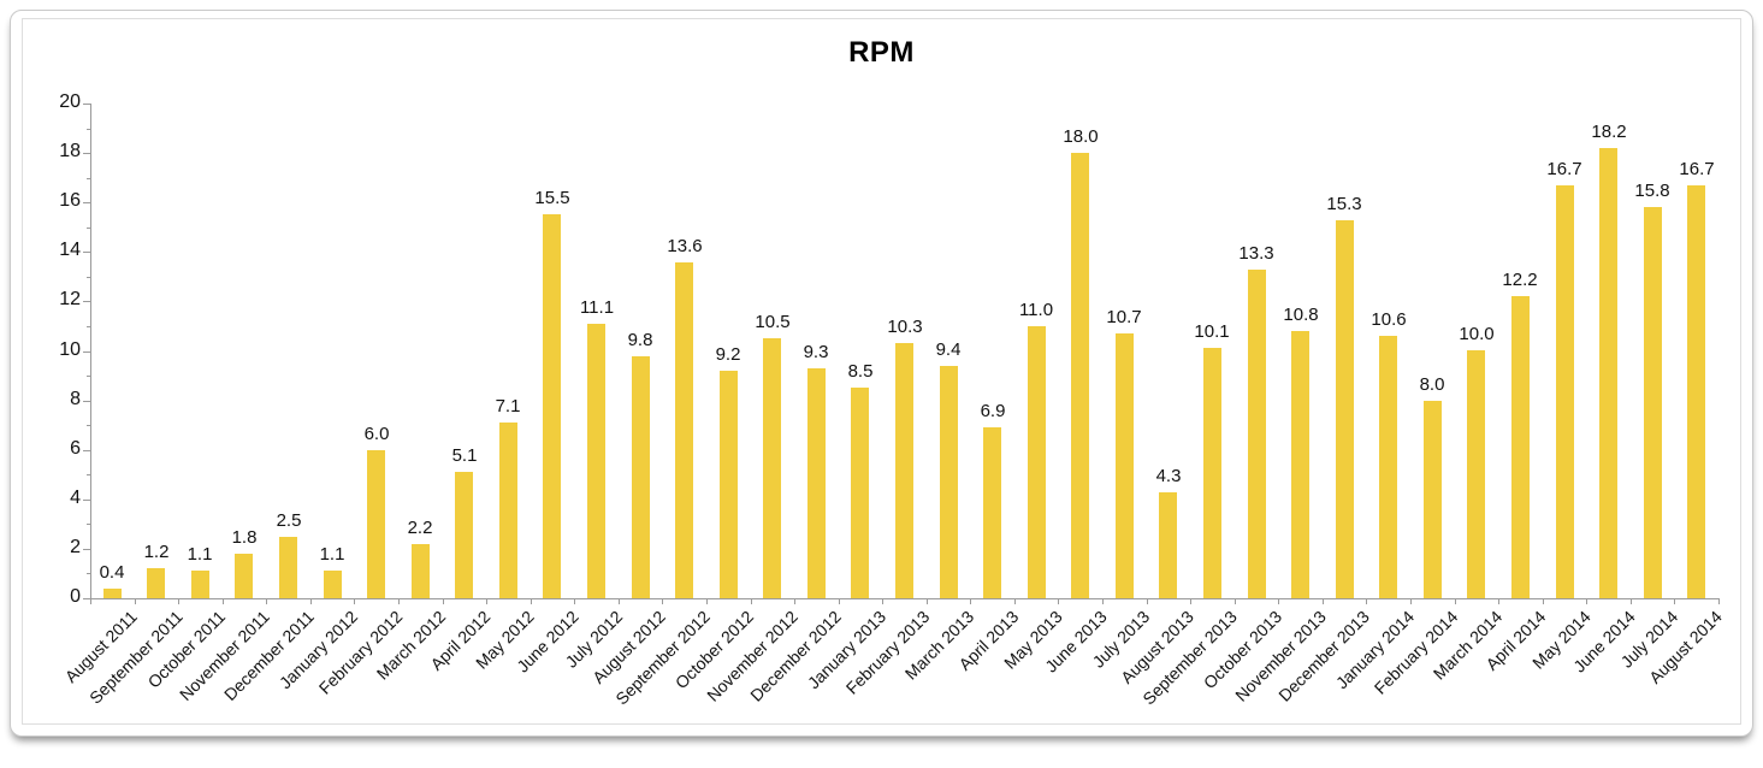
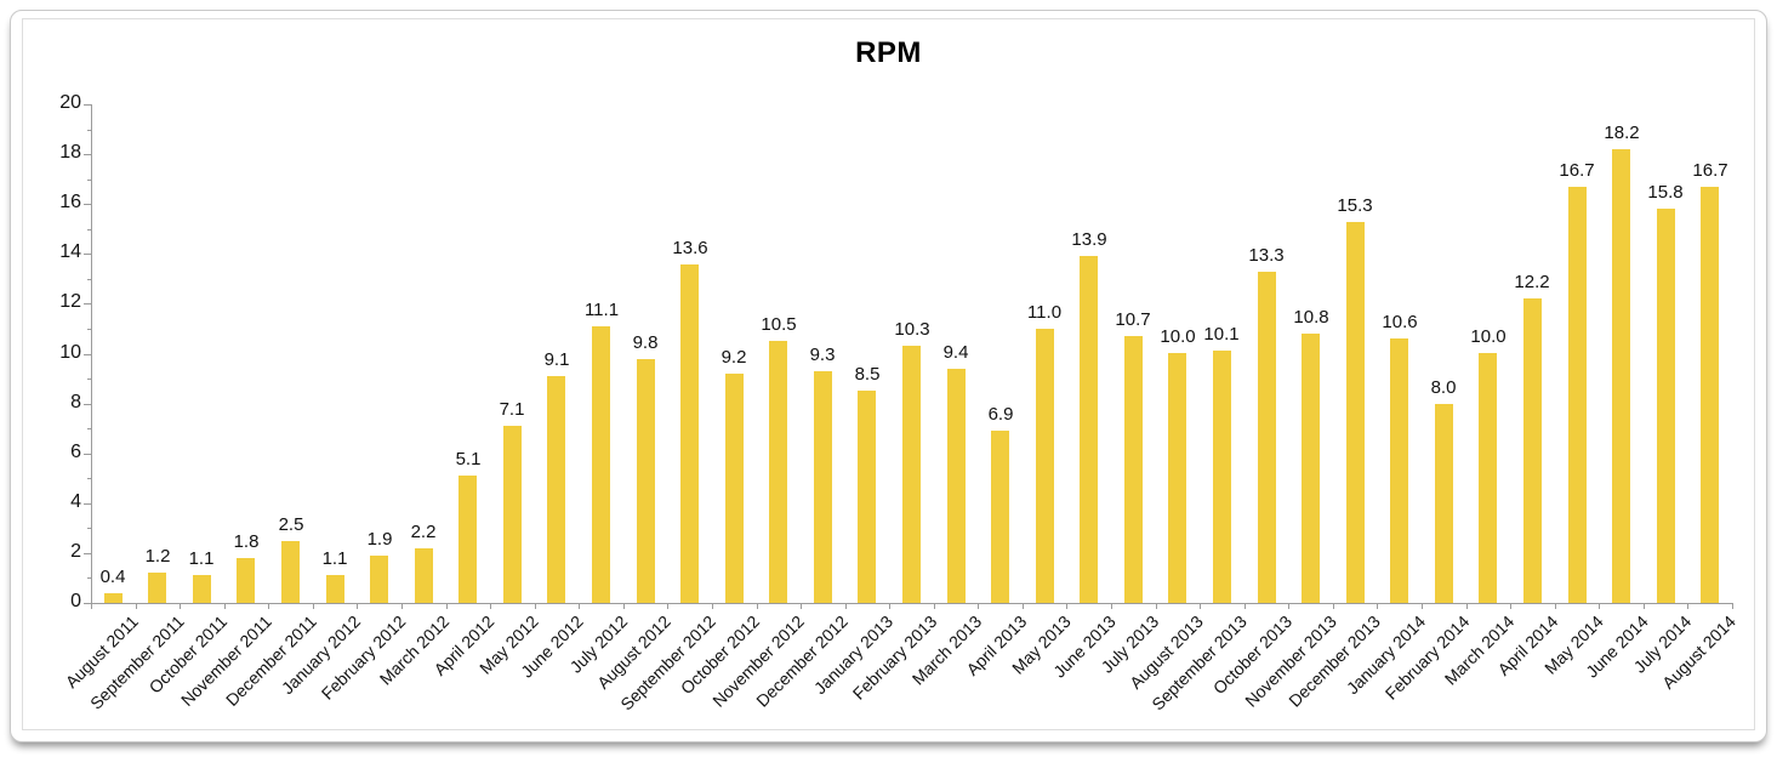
February 2012: 6.0 -> 1.9
June 2012: 15.5 -> 9.1
June 2013: 18.0 -> 13.9
August 2013: 4.3 -> 10.0
